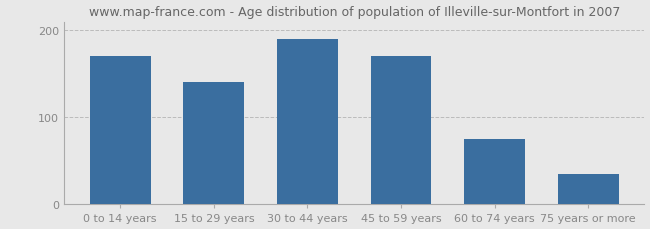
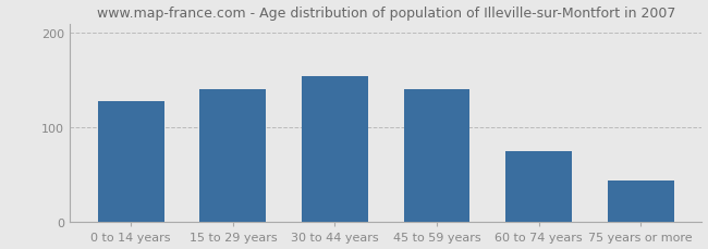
0 to 14 years: 170 -> 128
30 to 44 years: 190 -> 154
45 to 59 years: 170 -> 140
75 years or more: 35 -> 44
